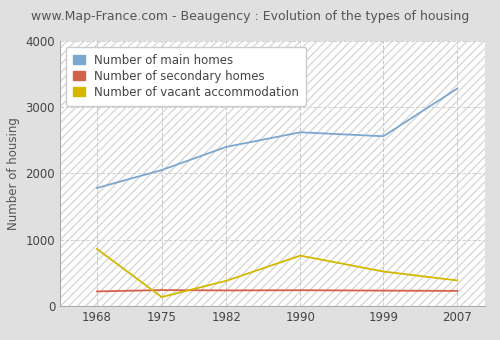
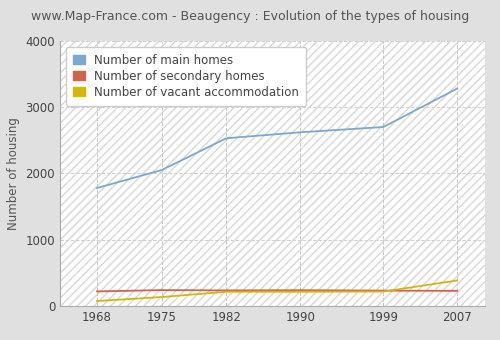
Number of vacant accommodation/1968: 860 -> 80
Number of main homes/1982: 2400 -> 2530
Number of vacant accommodation/1982: 380 -> 220
Number of vacant accommodation/1990: 760 -> 220
Number of main homes/1999: 2560 -> 2700
Number of vacant accommodation/1999: 520 -> 220
